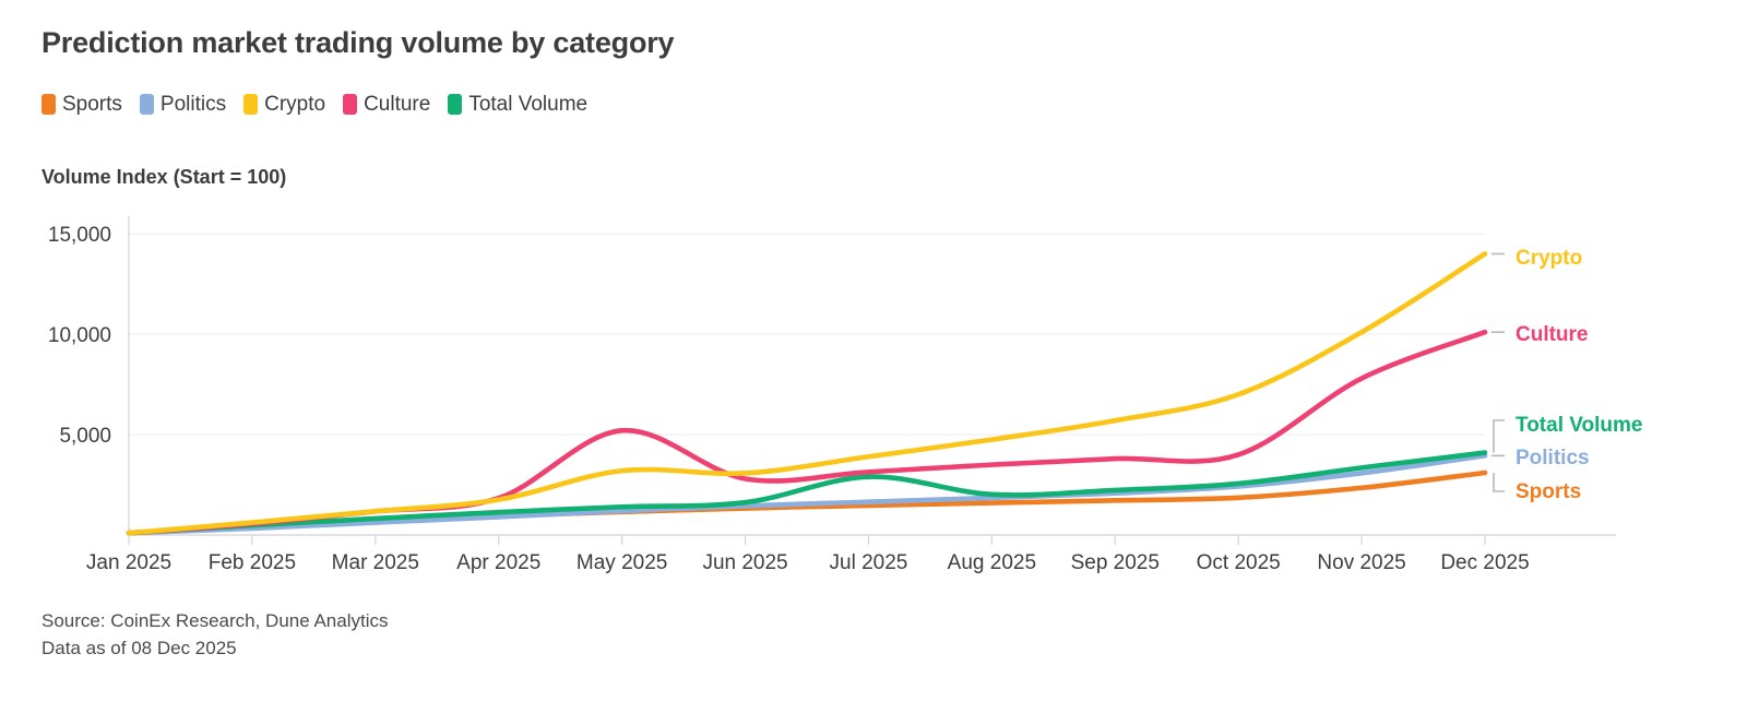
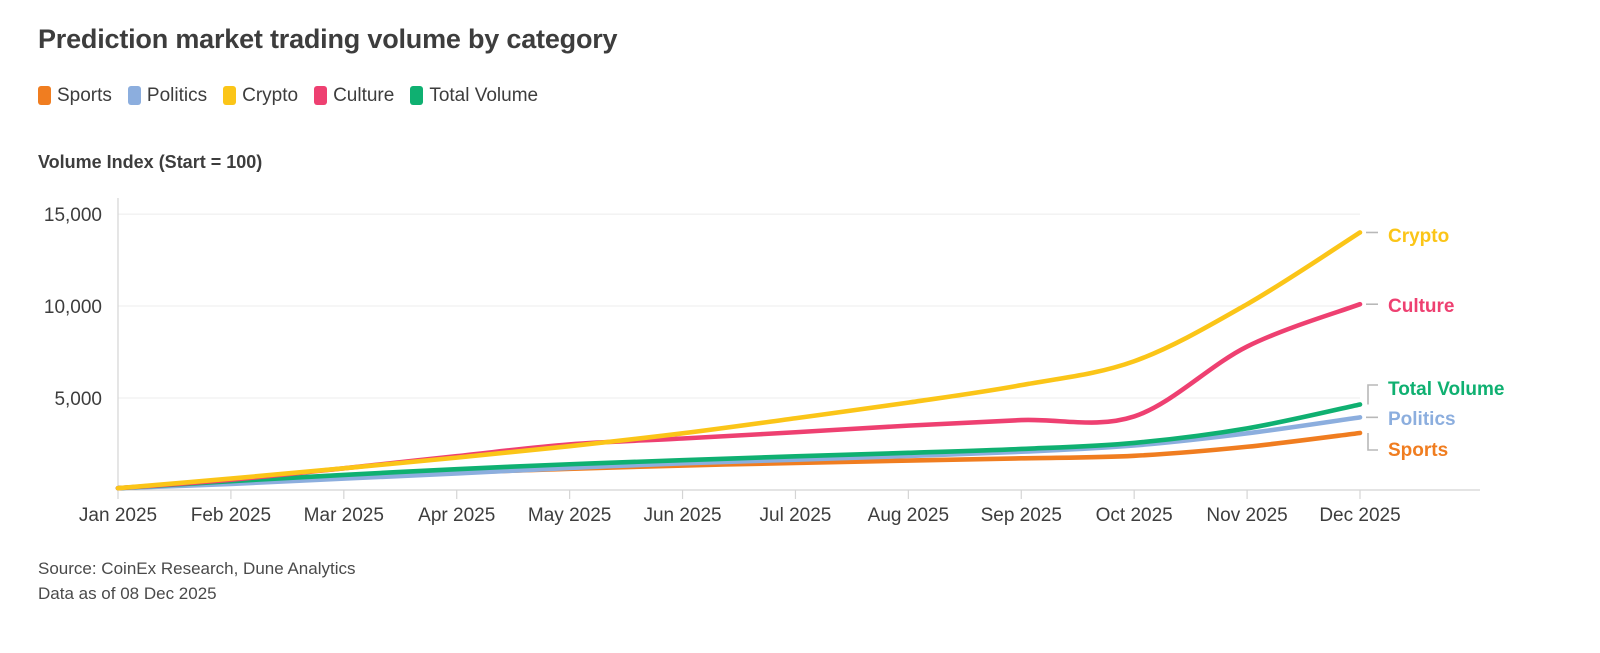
Crypto/May 2025: 3200 -> 2400
Culture/May 2025: 5200 -> 2500
Total Volume/Jul 2025: 2900 -> 1800
Total Volume/Dec 2025: 4100 -> 4600
